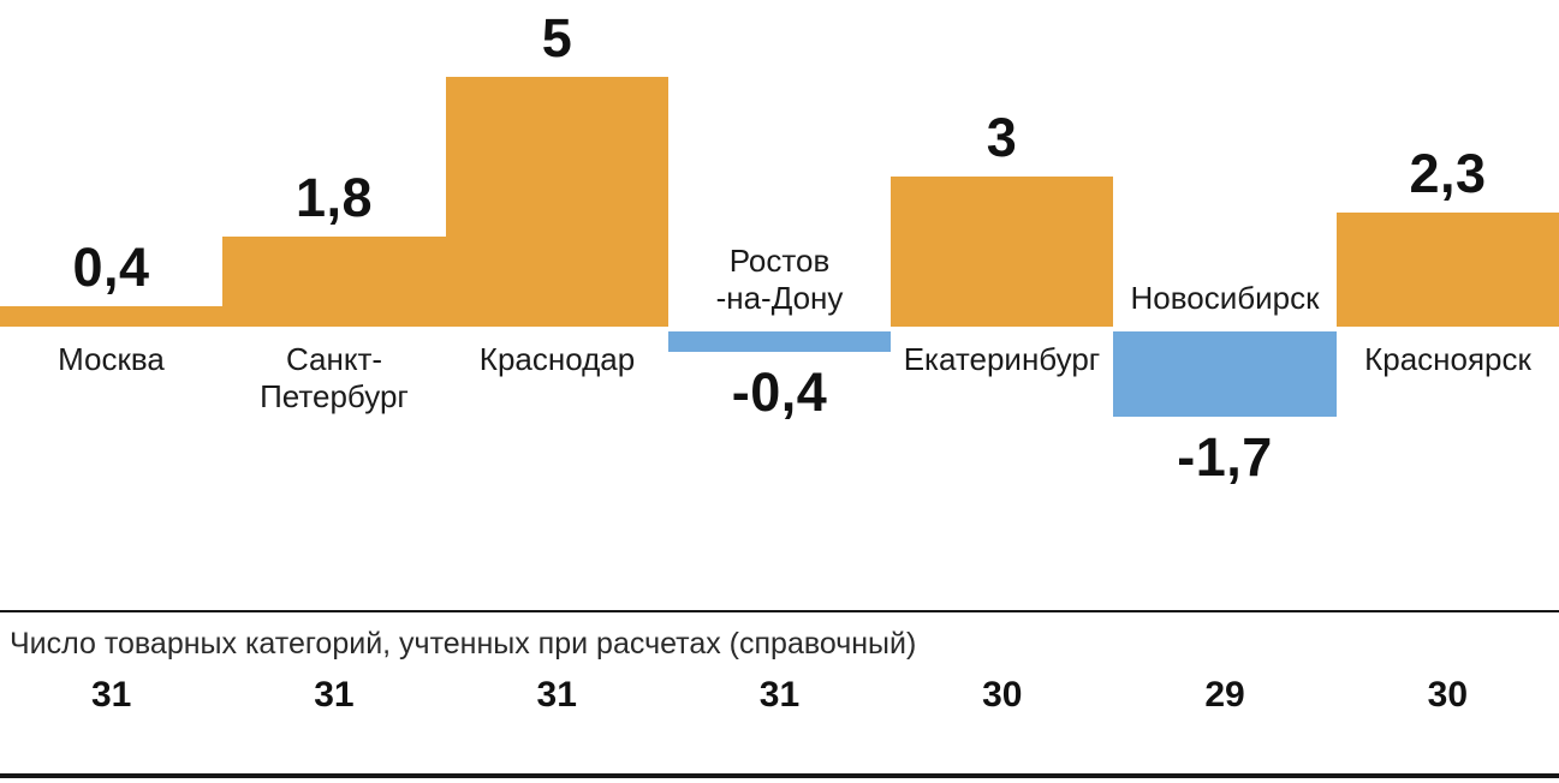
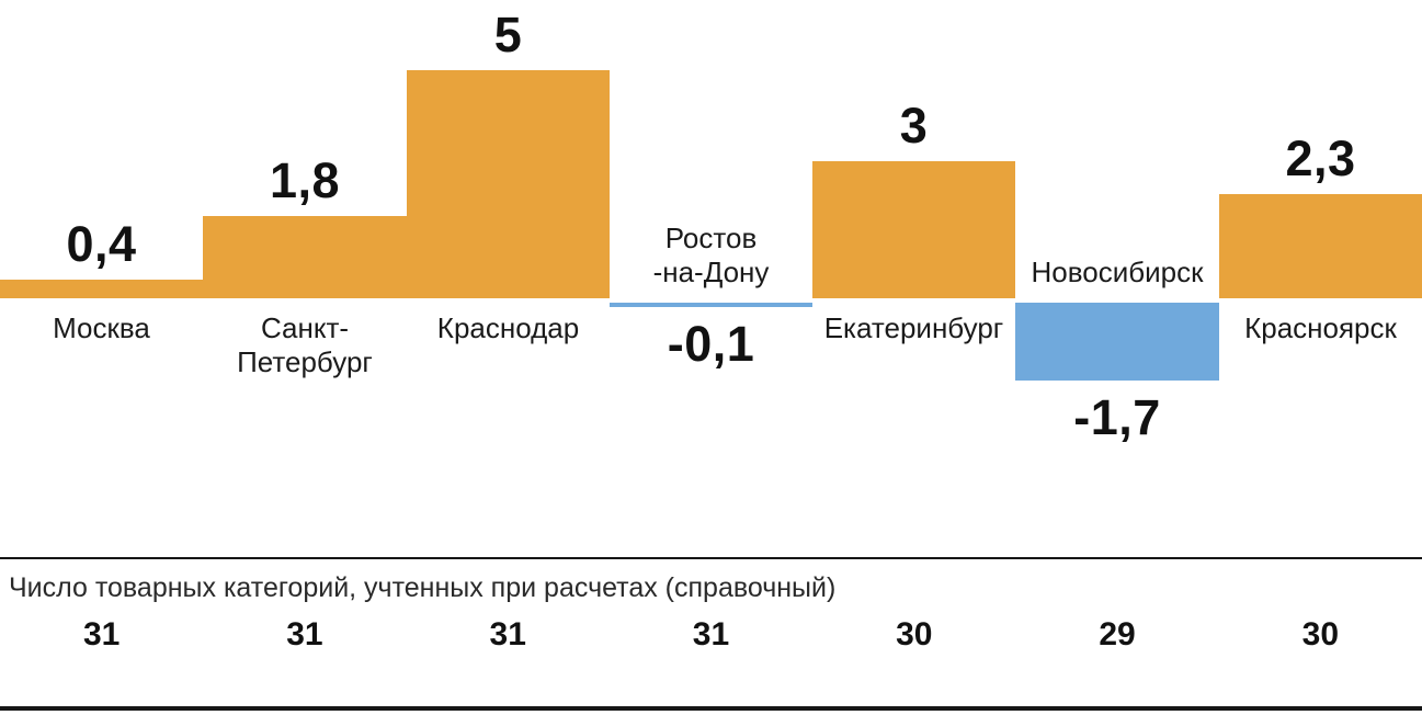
Ростов -на-Дону: -0,4 -> -0,1
